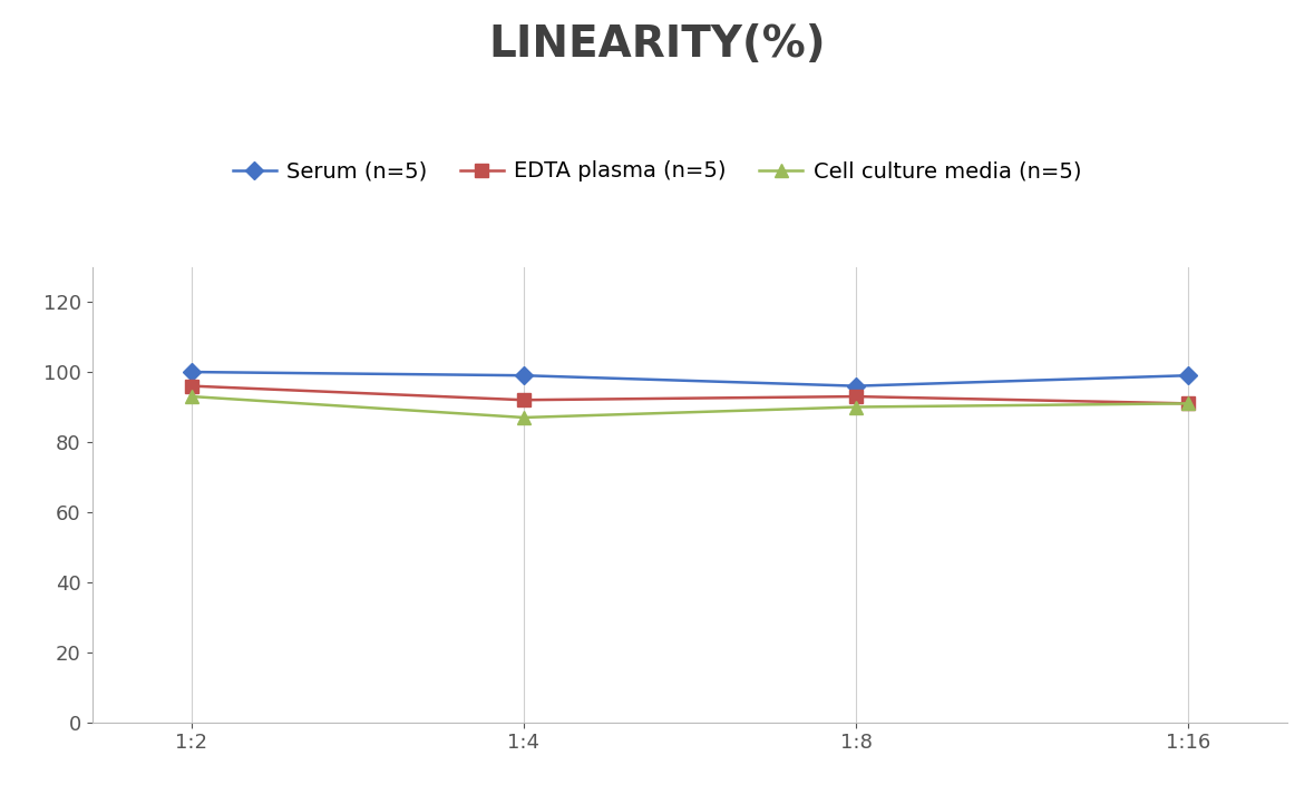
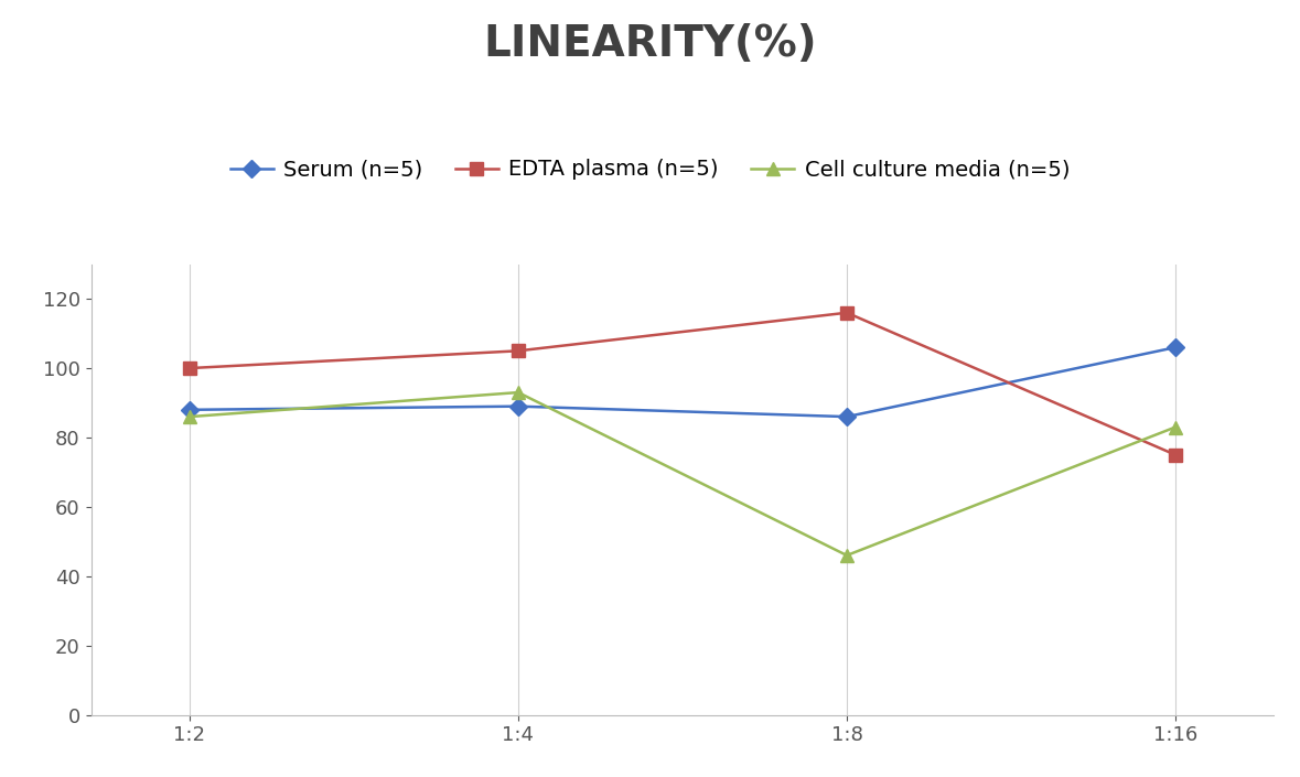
Serum (n=5)/1:2: 100 -> 88
EDTA plasma (n=5)/1:2: 96 -> 100
Cell culture media (n=5)/1:2: 93 -> 86
Serum (n=5)/1:4: 99 -> 89
EDTA plasma (n=5)/1:4: 92 -> 105
Cell culture media (n=5)/1:4: 87 -> 93
Serum (n=5)/1:8: 96 -> 86
EDTA plasma (n=5)/1:8: 93 -> 116
Cell culture media (n=5)/1:8: 90 -> 46
Serum (n=5)/1:16: 99 -> 106
EDTA plasma (n=5)/1:16: 91 -> 75
Cell culture media (n=5)/1:16: 91 -> 83
